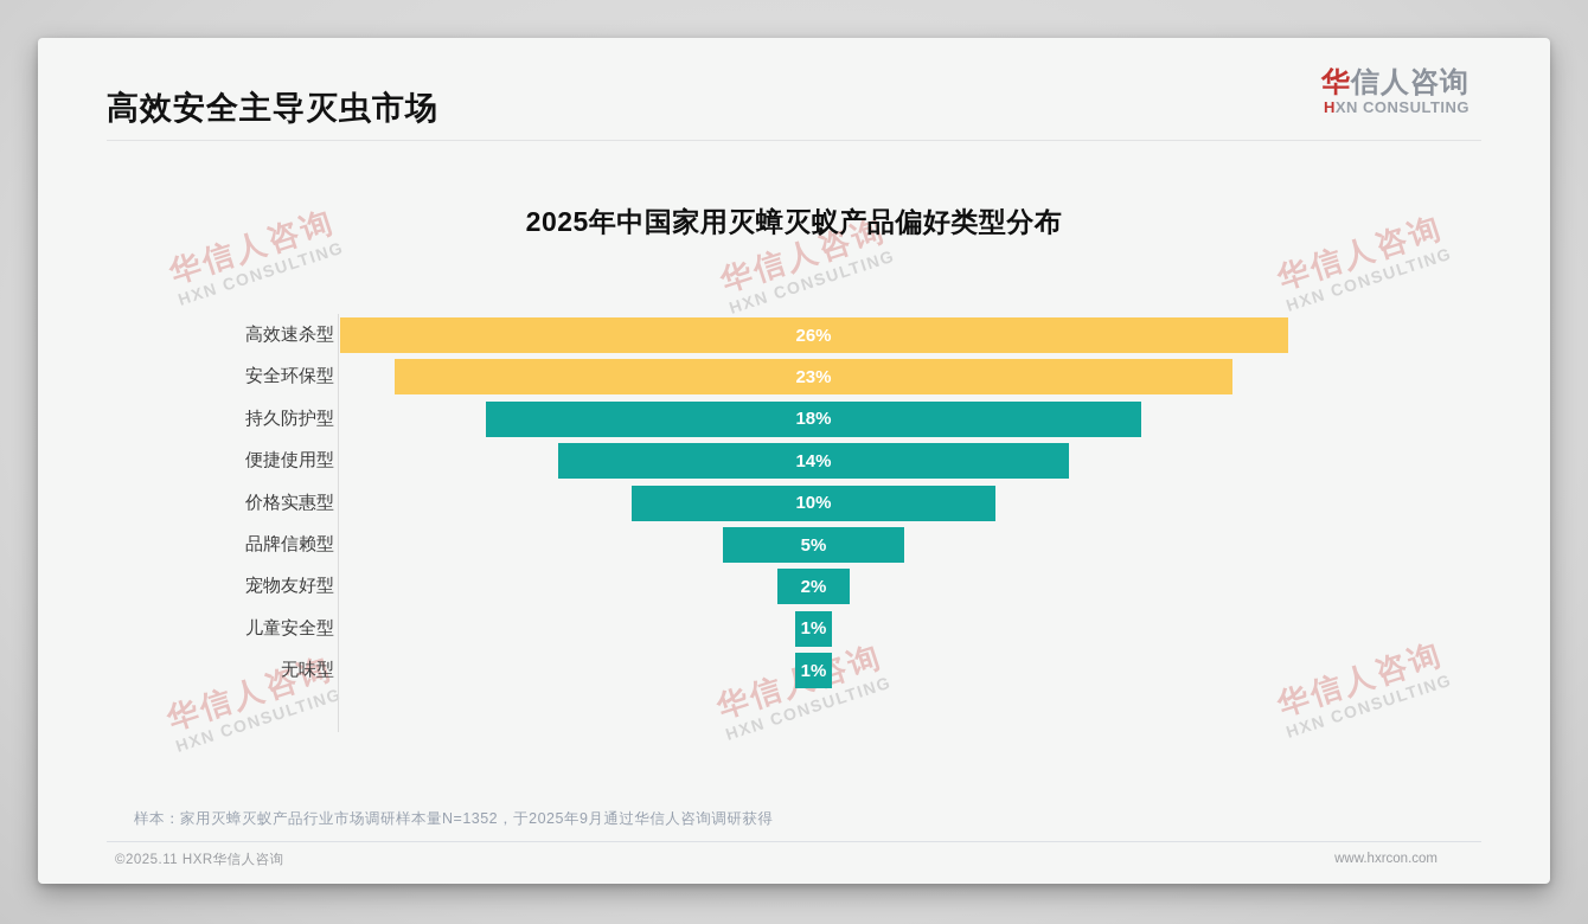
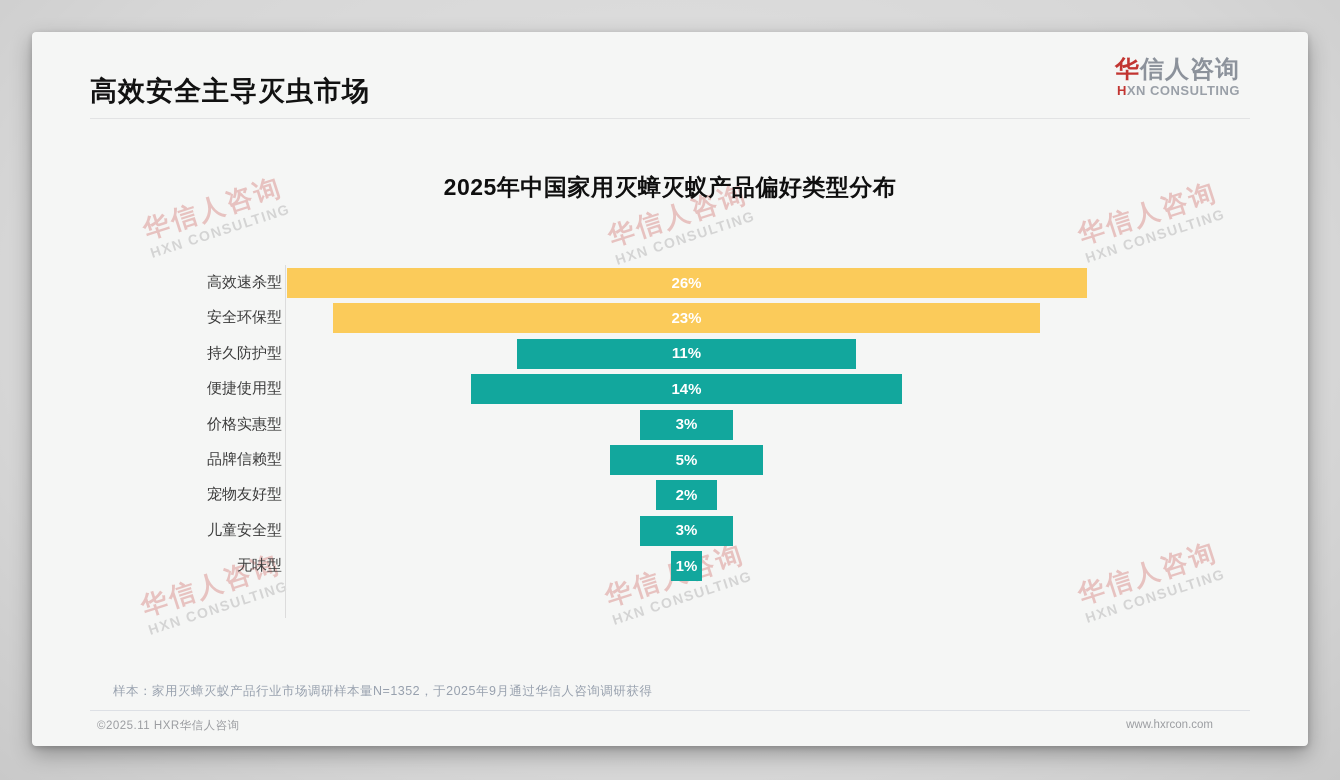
持久防护型: 18% -> 11%
价格实惠型: 10% -> 3%
儿童安全型: 1% -> 3%
